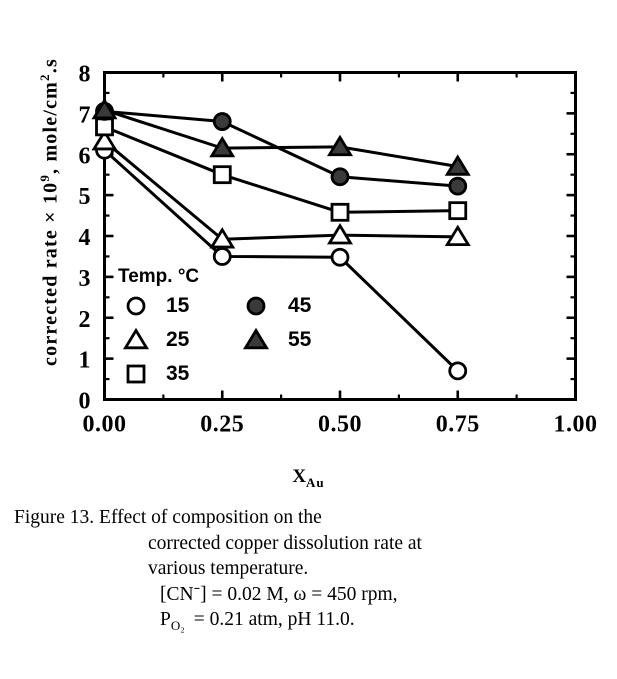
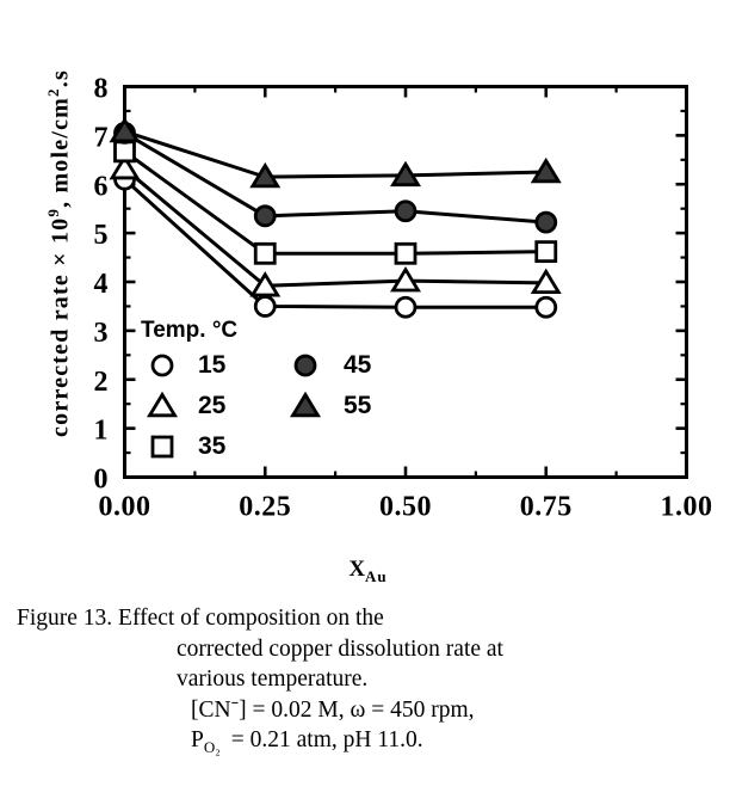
35/0.25: 5.5 -> 4.6
45/0.25: 6.8 -> 5.3
15/0.75: 0.7 -> 3.5
55/0.75: 5.7 -> 6.2
